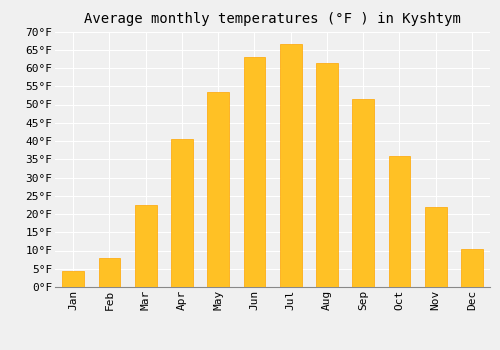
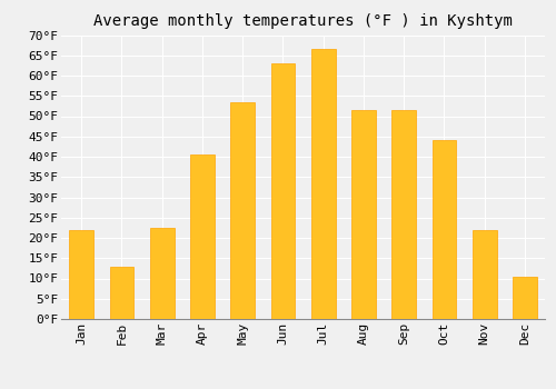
Jan: 4.5°F -> 22.0°F
Feb: 8.0°F -> 13.0°F
Aug: 61.5°F -> 51.5°F
Oct: 36.0°F -> 44.0°F
